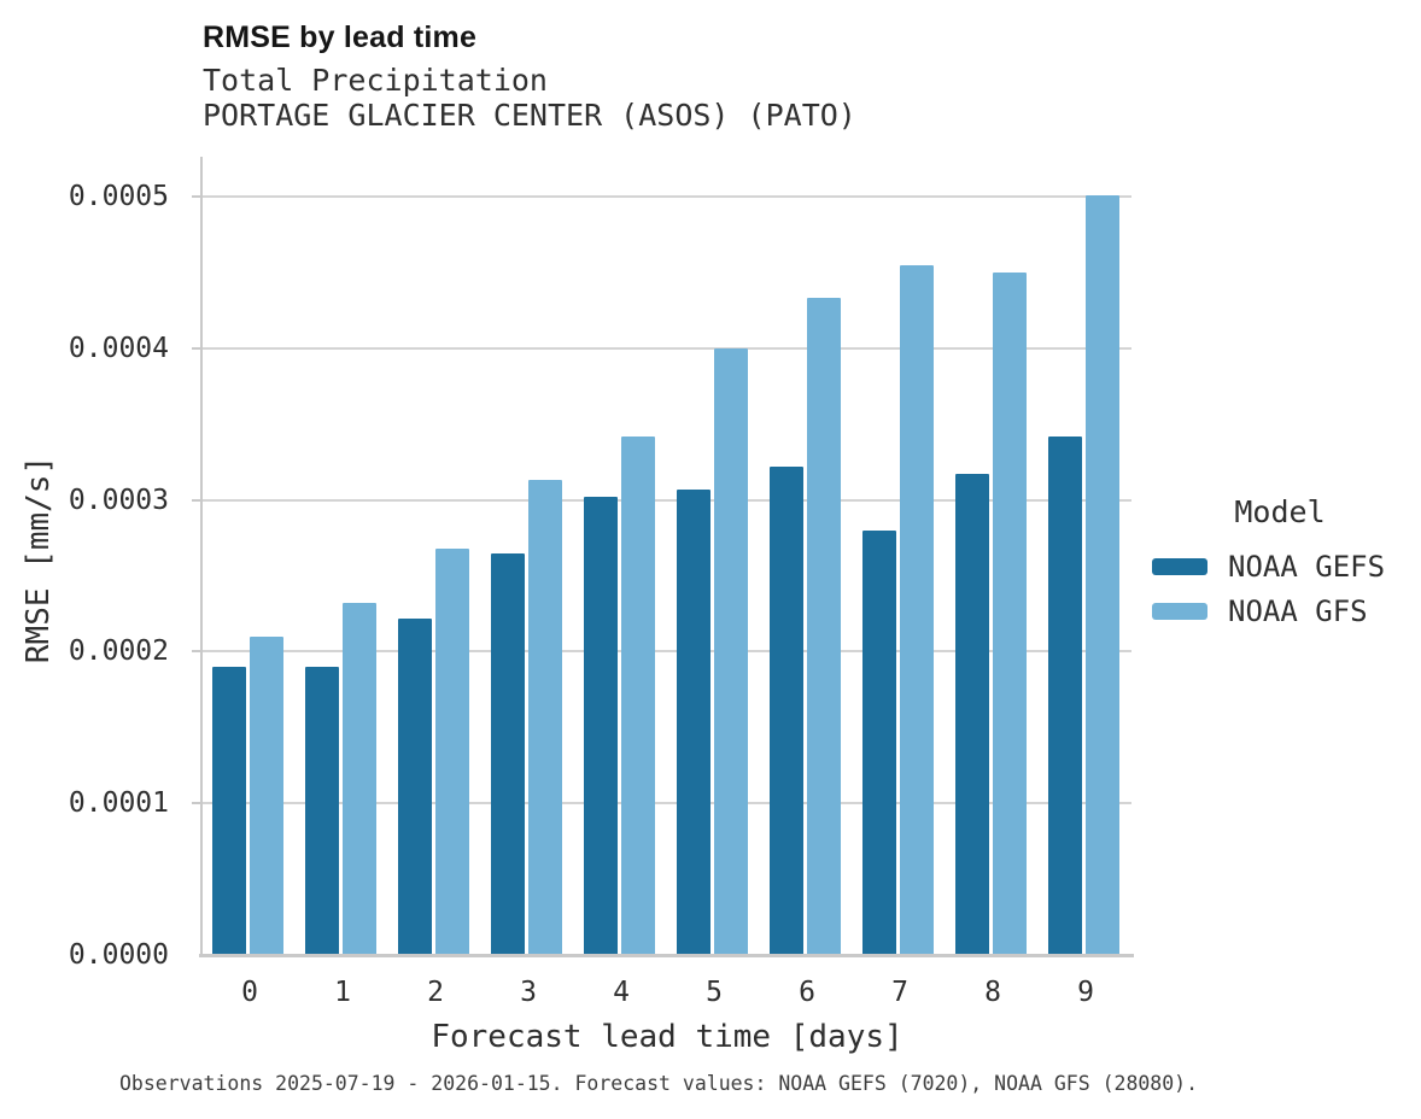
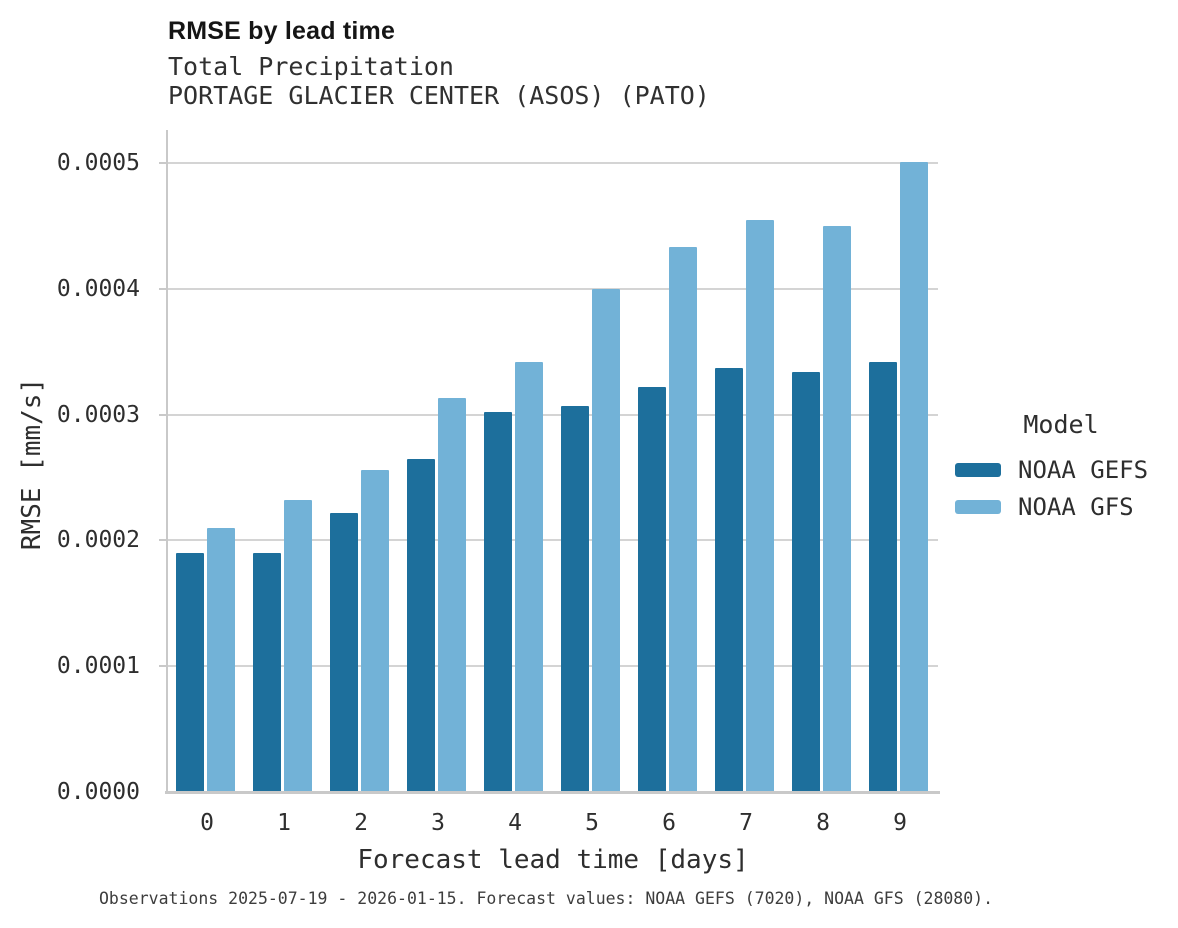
NOAA GFS/2: 0.000268 -> 0.000256
NOAA GEFS/7: 0.000280 -> 0.000337
NOAA GEFS/8: 0.000317 -> 0.000334
